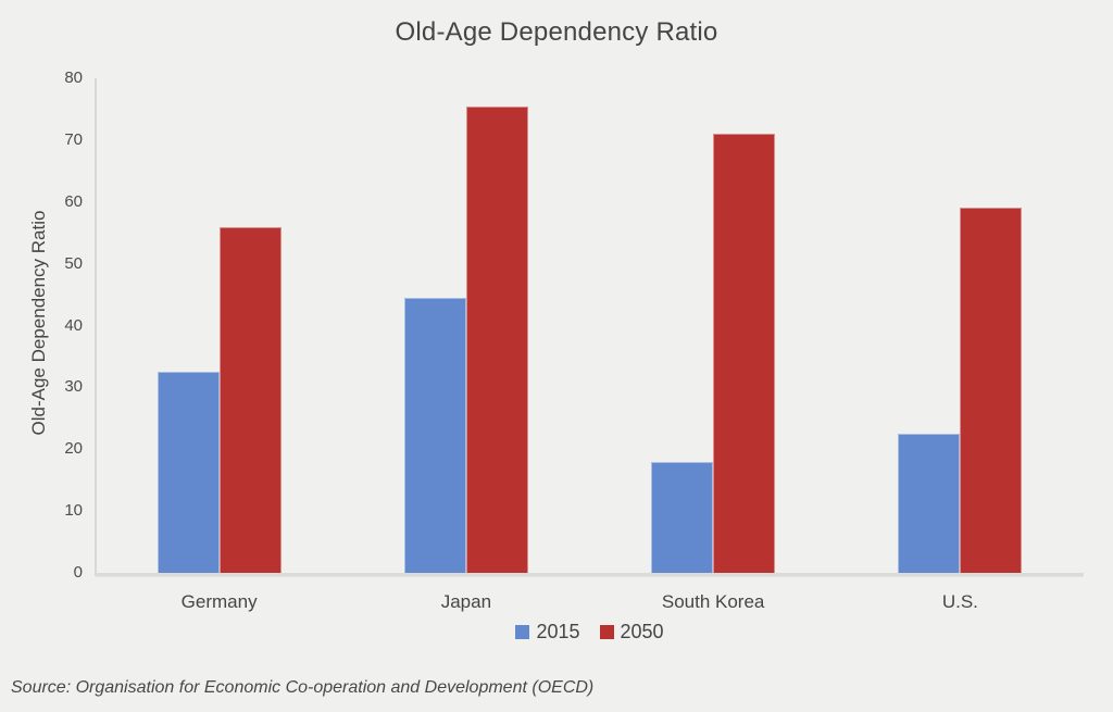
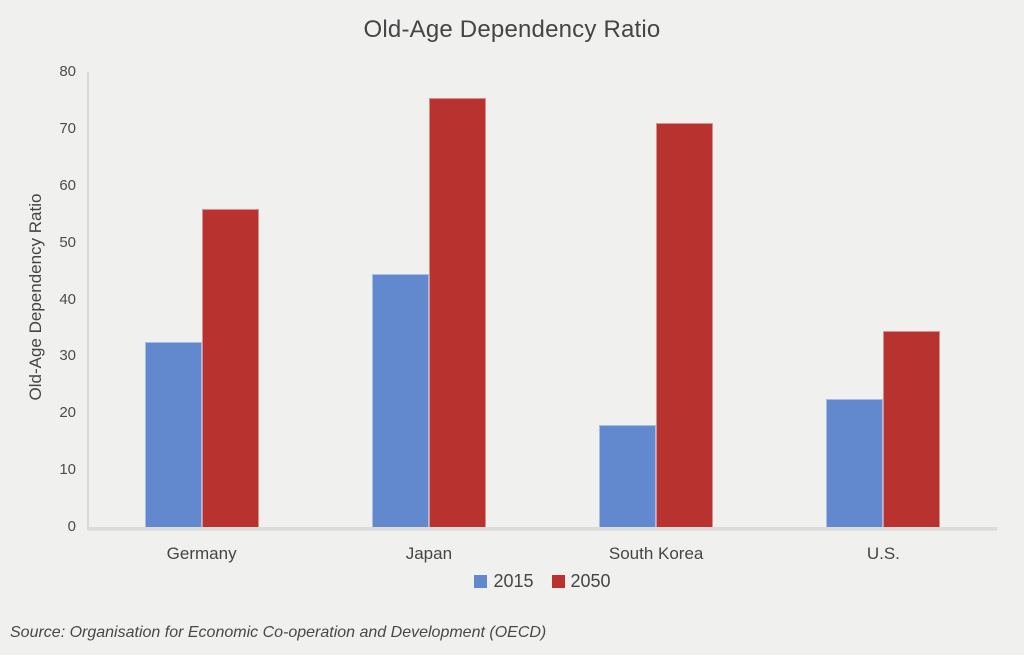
2050/U.S.: 59 -> 34
